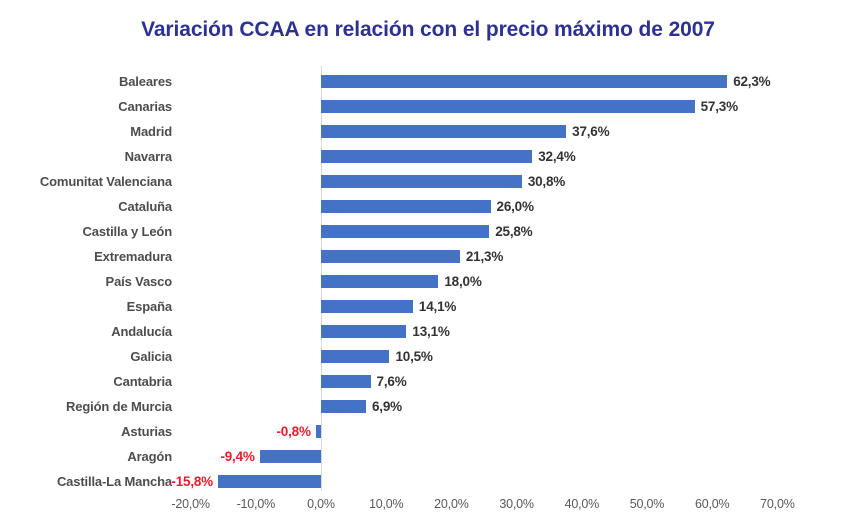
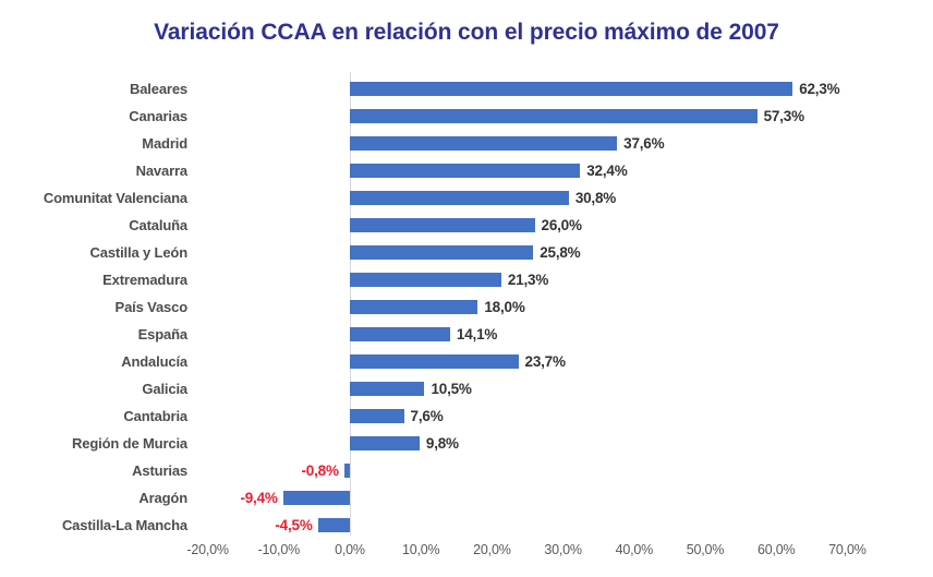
Andalucía: 13,1% -> 23,7%
Región de Murcia: 6,9% -> 9,8%
Castilla-La Mancha: -15,8% -> -4,5%
